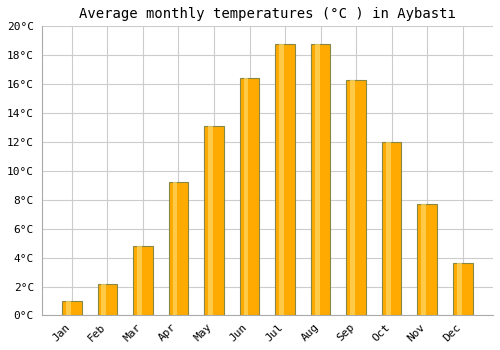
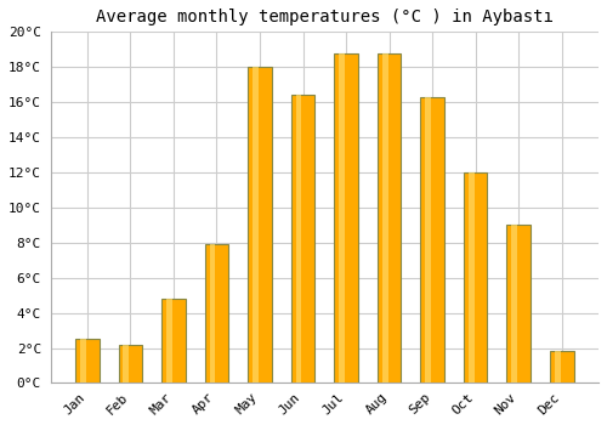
Jan: 1.0°C -> 2.5°C
Apr: 9.2°C -> 7.9°C
May: 13.1°C -> 18.0°C
Nov: 7.7°C -> 9.0°C
Dec: 3.6°C -> 1.8°C
